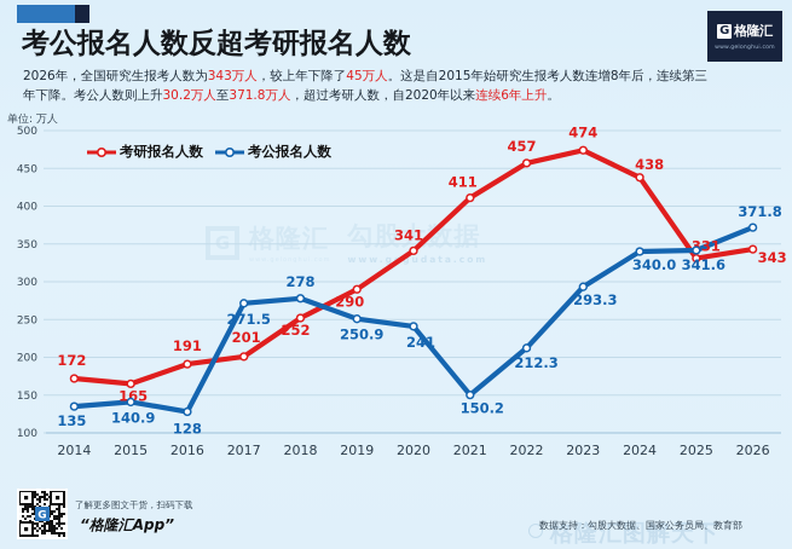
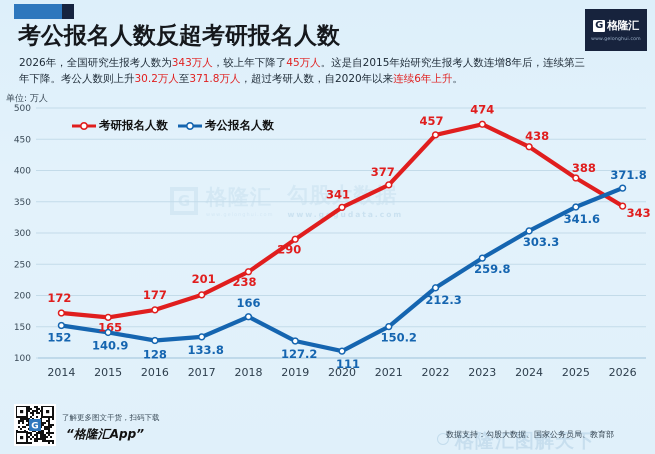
考公报名人数/2014: 135 -> 152
考研报名人数/2016: 191 -> 177
考公报名人数/2017: 271.5 -> 133.8
考研报名人数/2018: 252 -> 238
考公报名人数/2018: 278 -> 166
考公报名人数/2019: 250.9 -> 127.2
考公报名人数/2020: 241 -> 111
考研报名人数/2021: 411 -> 377
考公报名人数/2023: 293.3 -> 259.8
考公报名人数/2024: 340.0 -> 303.3
考研报名人数/2025: 331 -> 388
